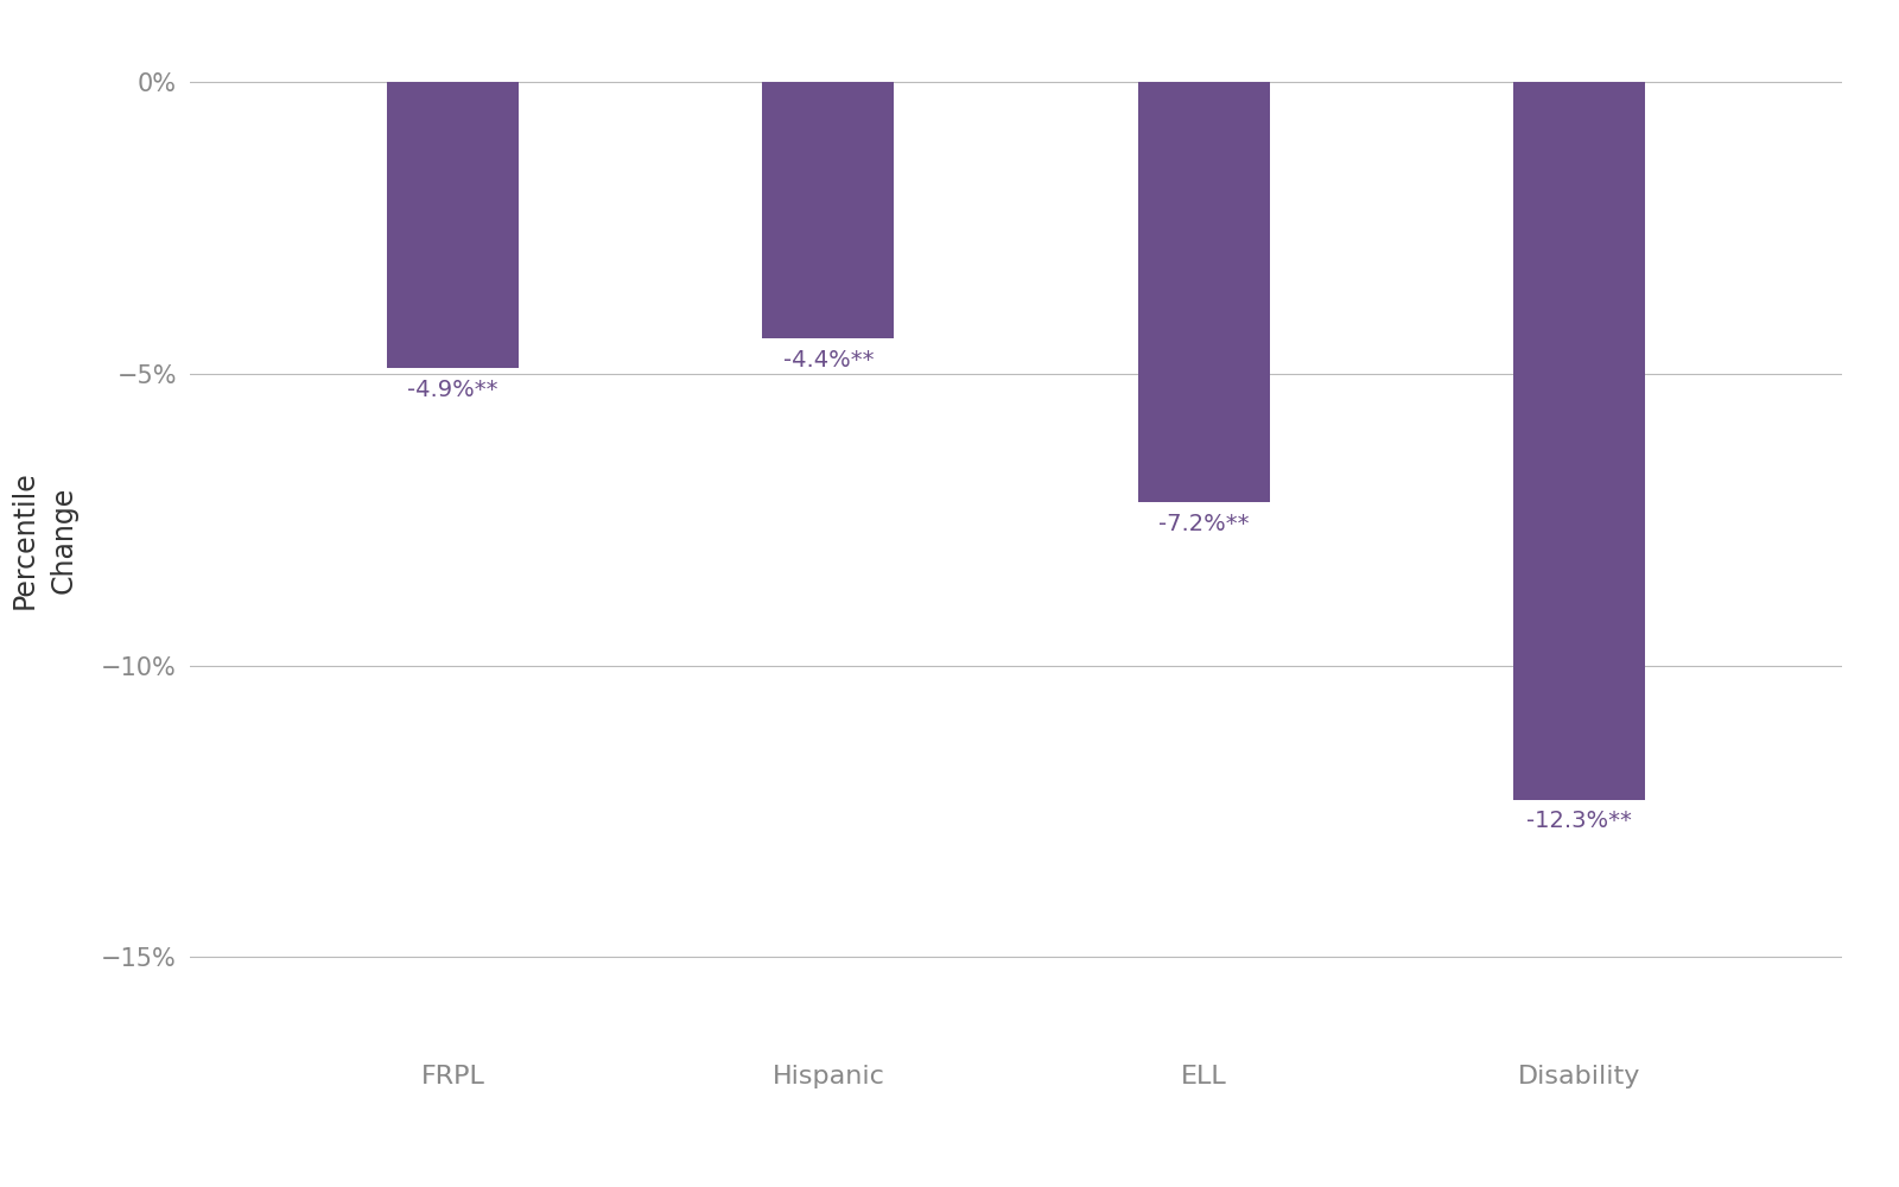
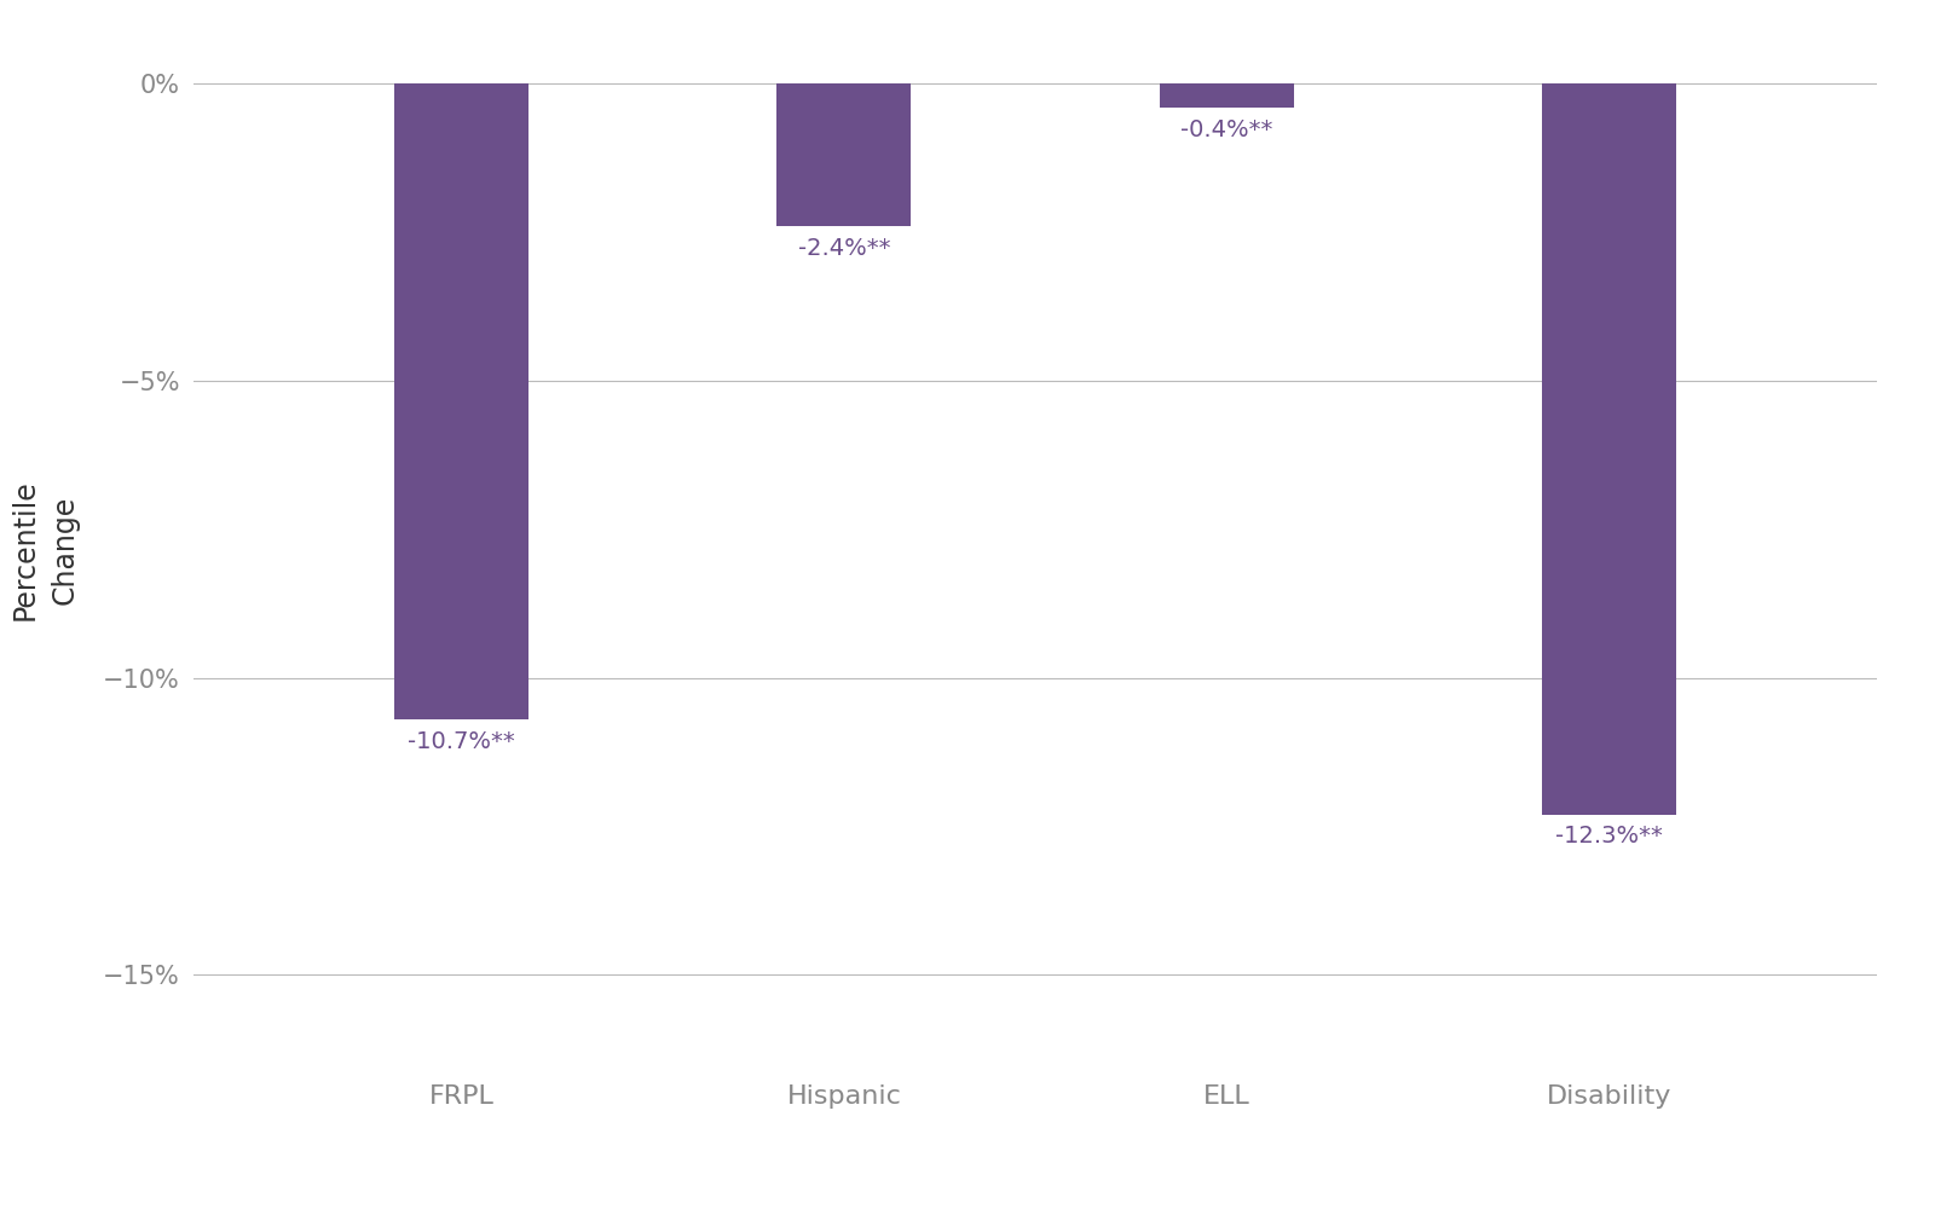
FRPL: -4.9%** -> -10.7%**
Hispanic: -4.4%** -> -2.4%**
ELL: -7.2%** -> -0.4%**
